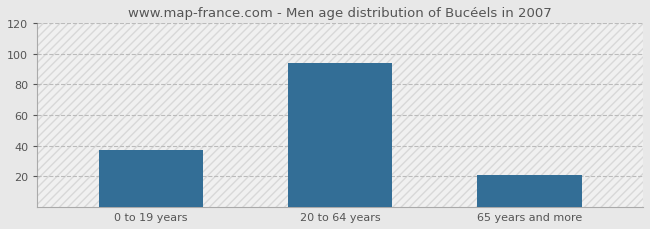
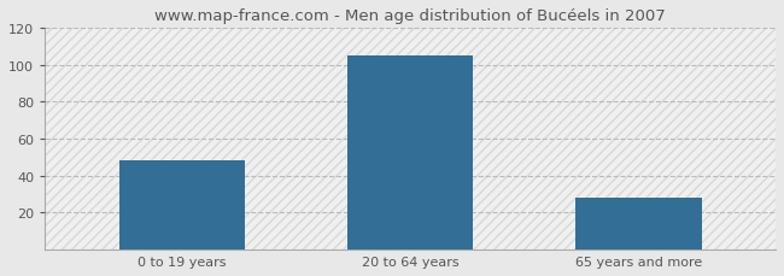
0 to 19 years: 37 -> 48
20 to 64 years: 94 -> 105
65 years and more: 21 -> 28
